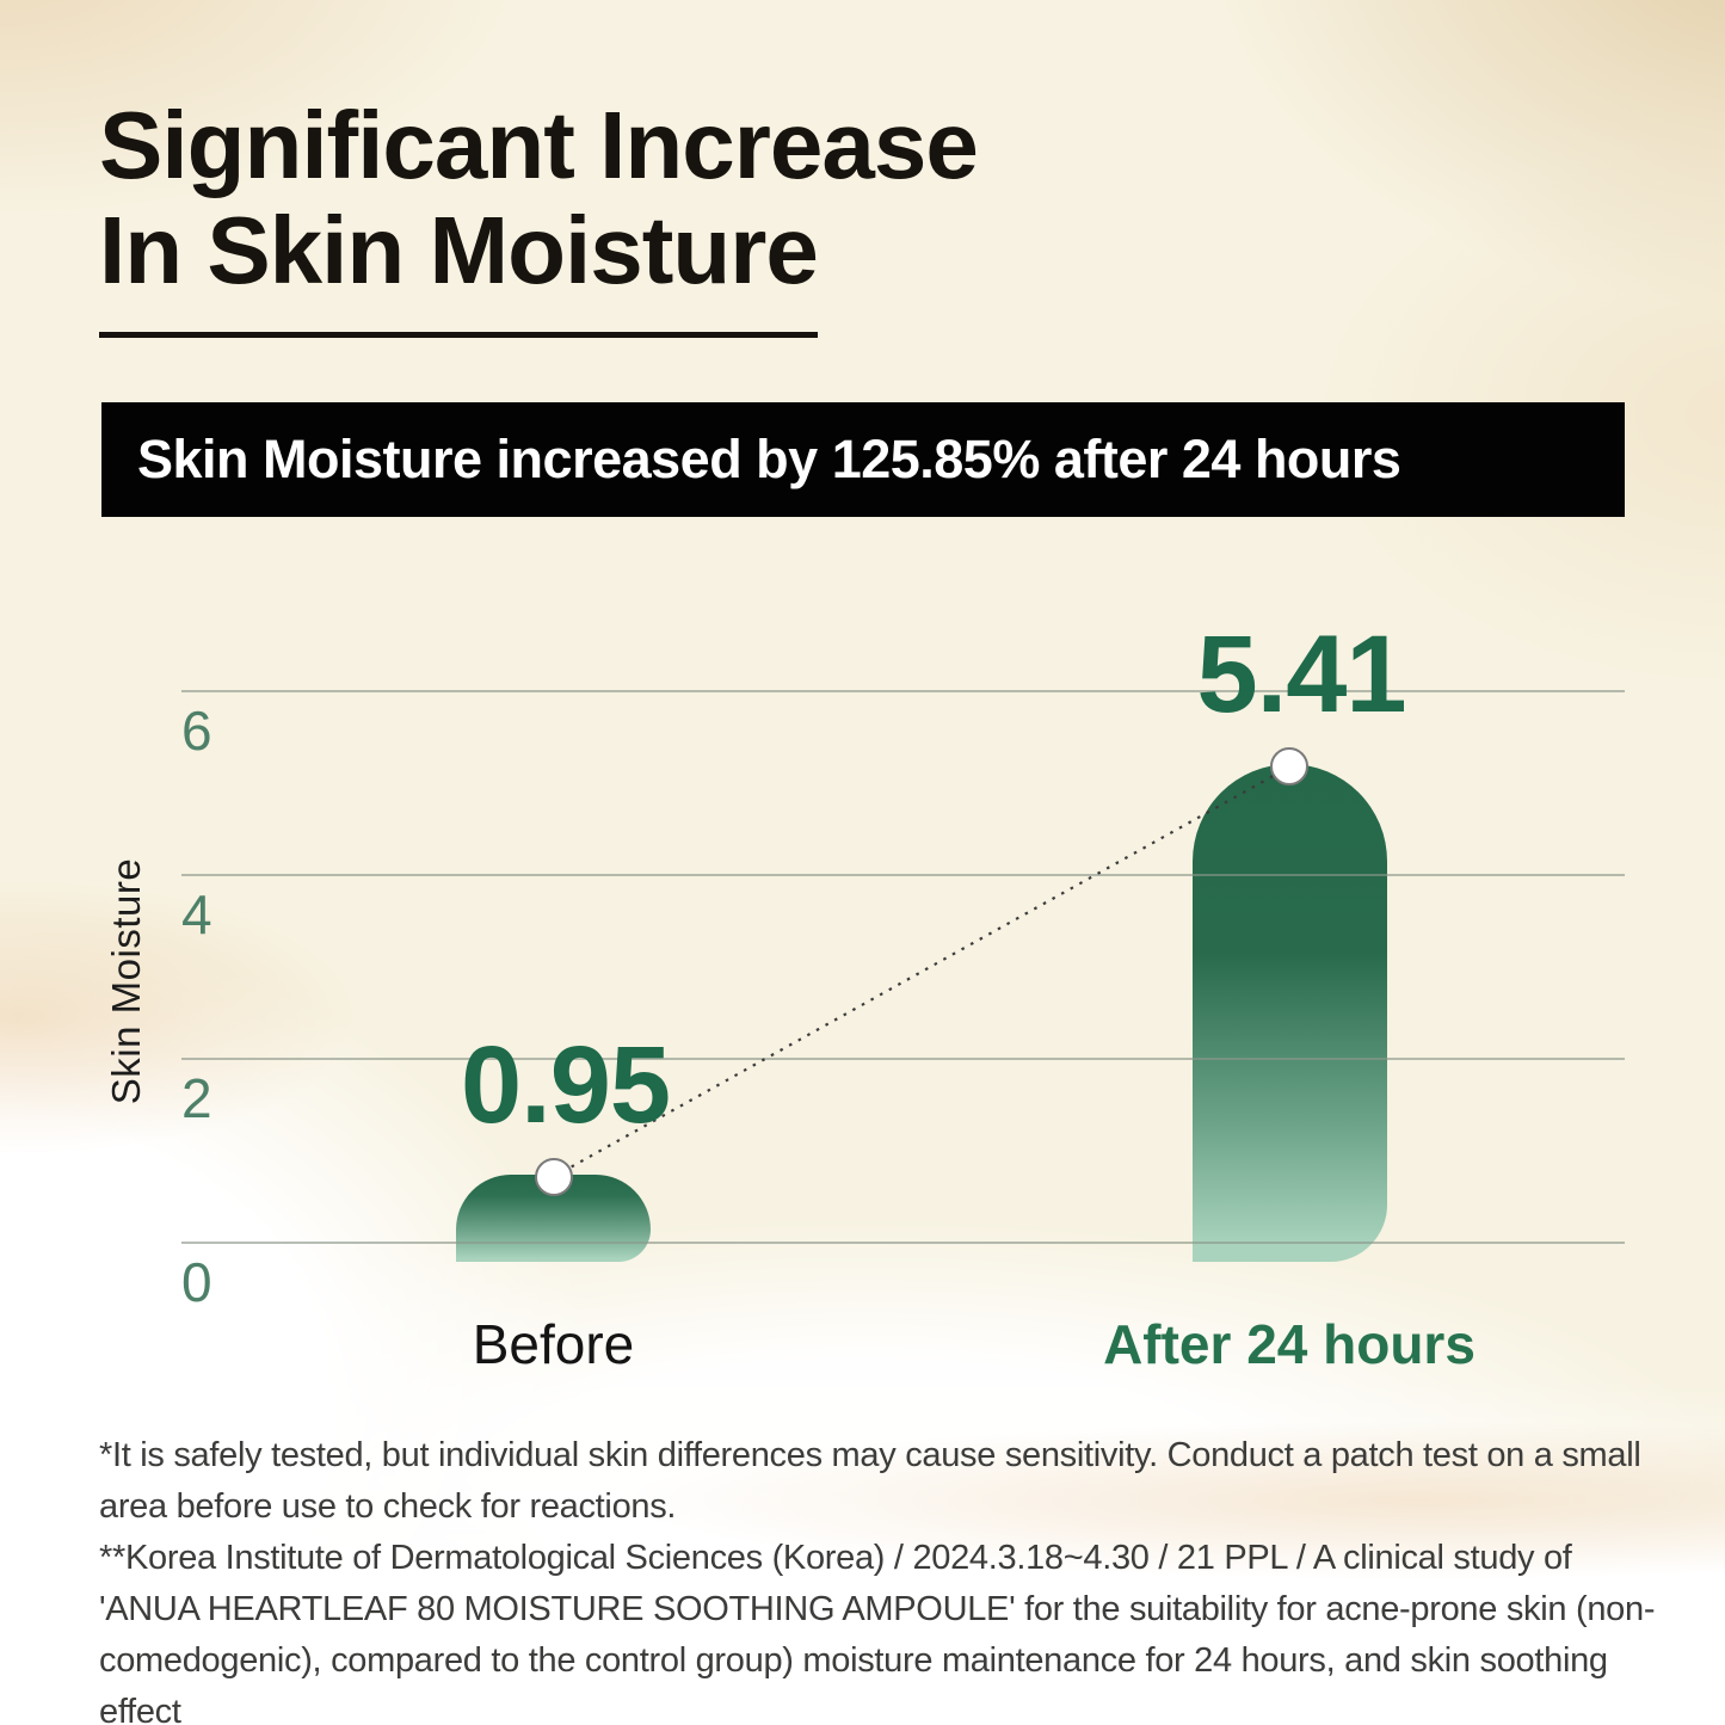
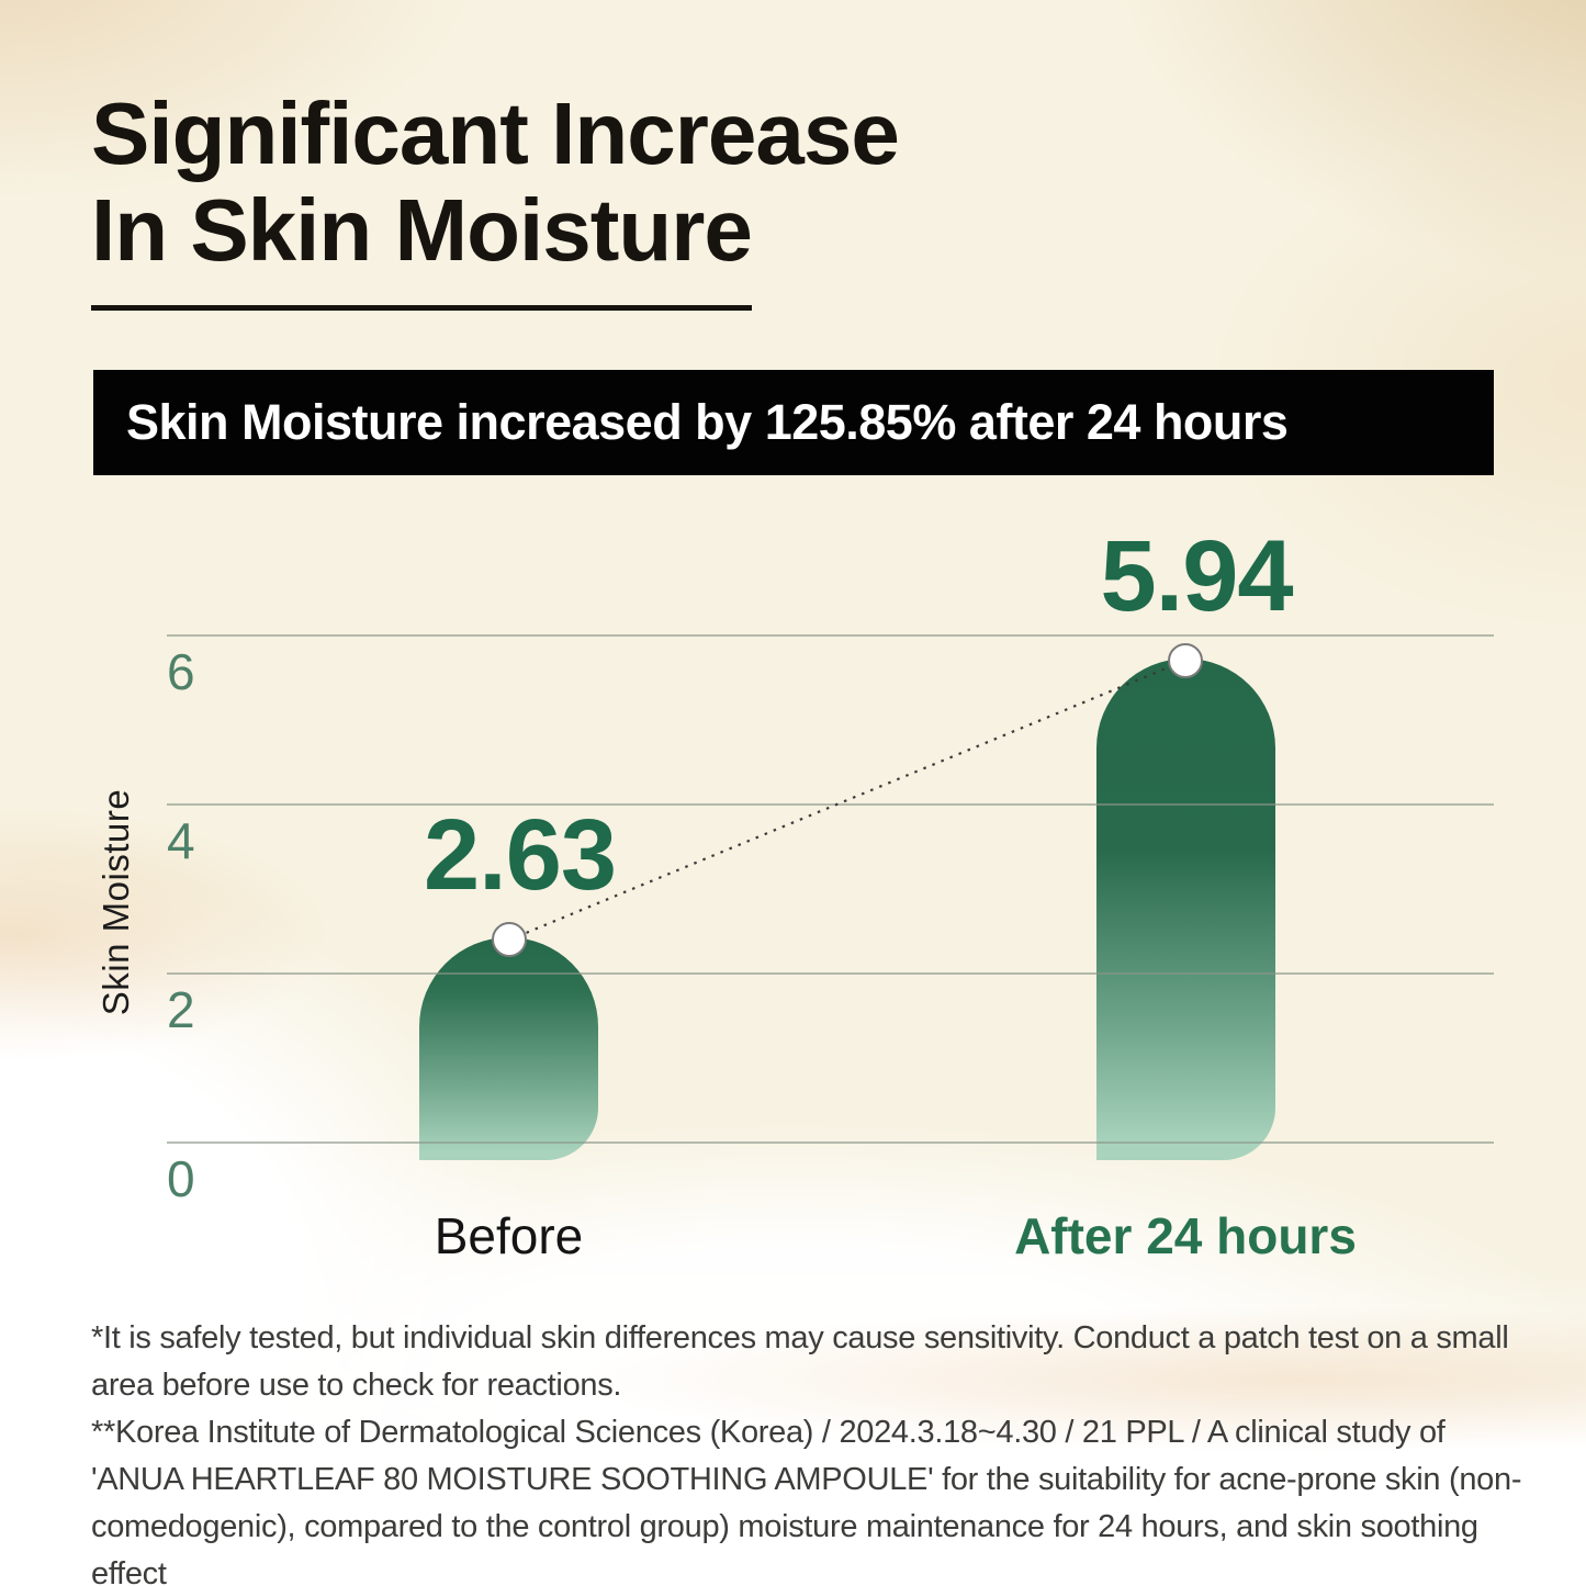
Before: 0.95 -> 2.63
After 24 hours: 5.41 -> 5.94
